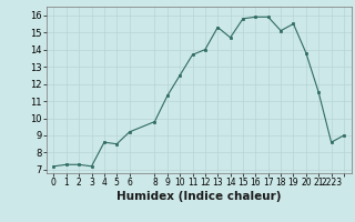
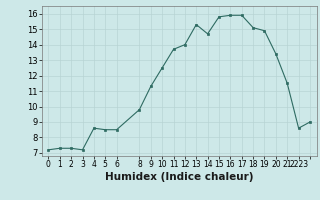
6: 9.2 -> 8.5
19: 15.5 -> 14.9
20: 13.8 -> 13.4
